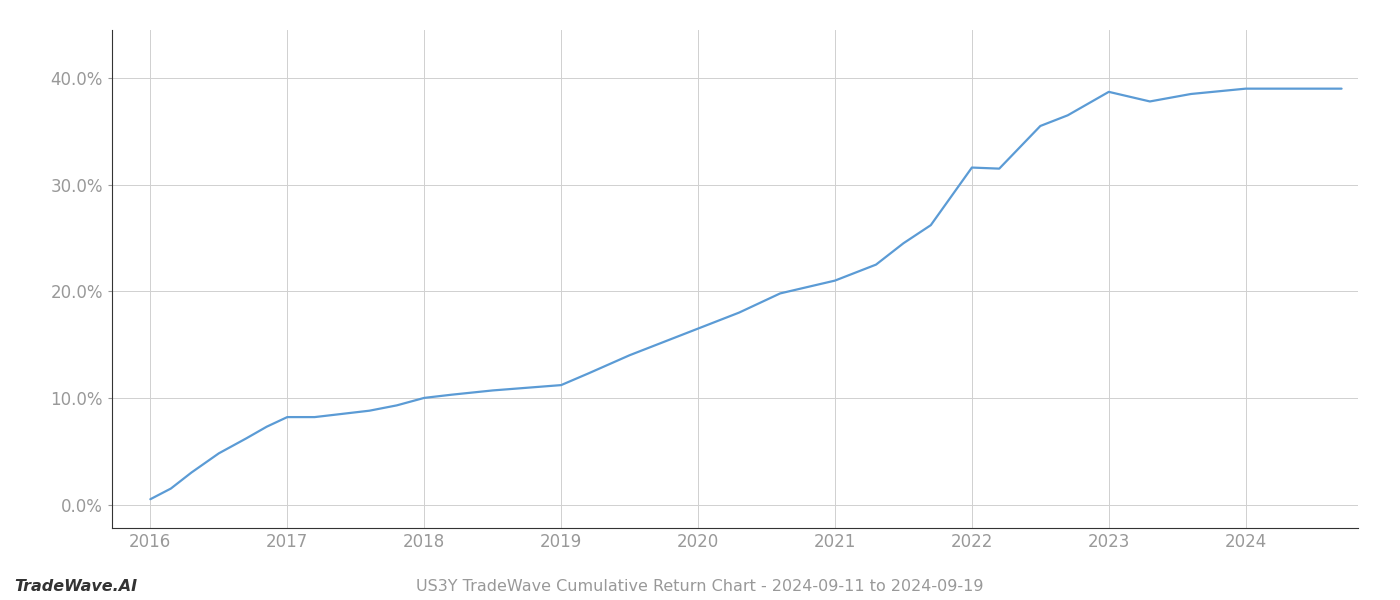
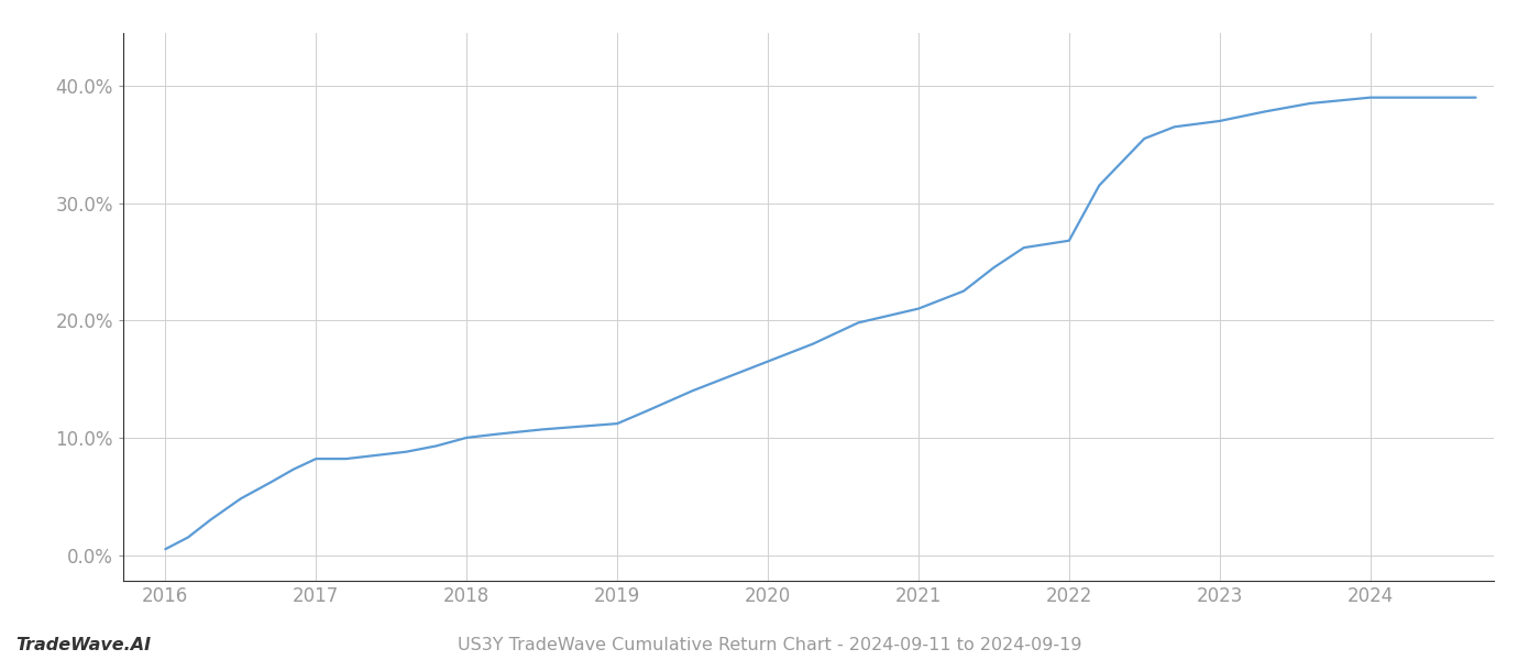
2022: 31.6% -> 26.8%
2023: 38.7% -> 37.0%
